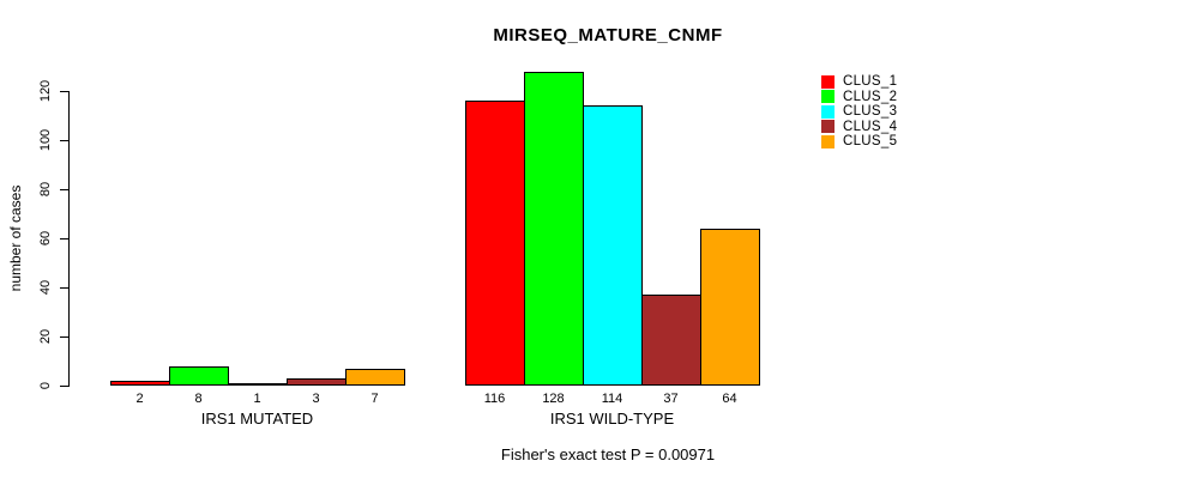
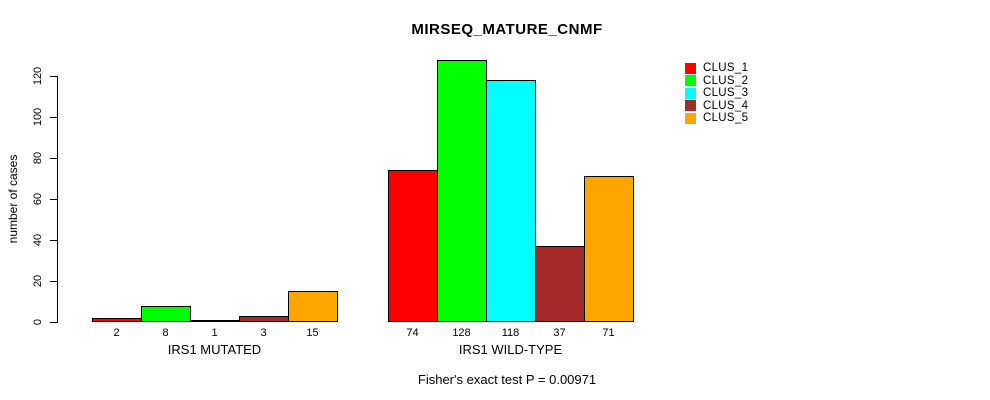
CLUS_5/IRS1 MUTATED: 7 -> 15
CLUS_1/IRS1 WILD-TYPE: 116 -> 74
CLUS_3/IRS1 WILD-TYPE: 114 -> 118
CLUS_5/IRS1 WILD-TYPE: 64 -> 71
